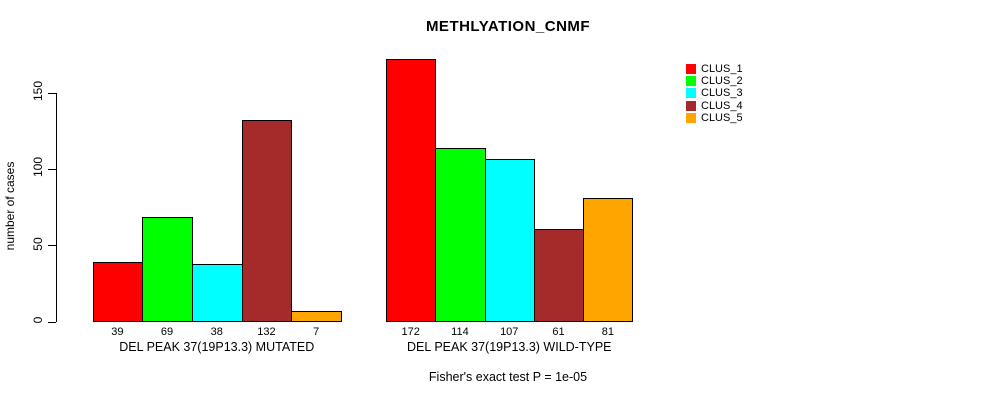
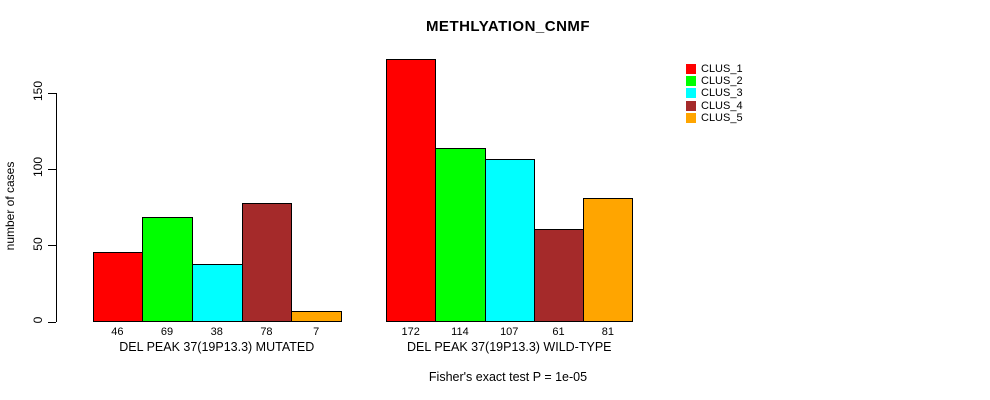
CLUS_1/DEL PEAK 37(19P13.3) MUTATED: 39 -> 46
CLUS_4/DEL PEAK 37(19P13.3) MUTATED: 132 -> 78
